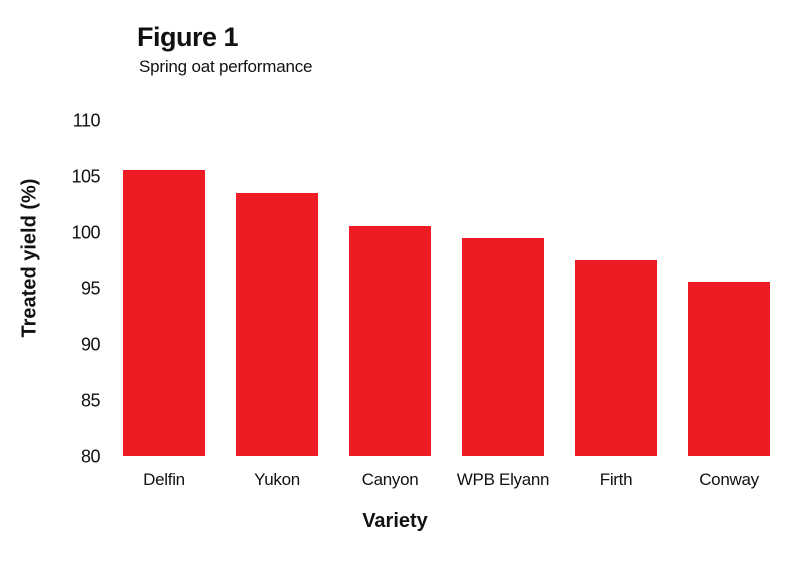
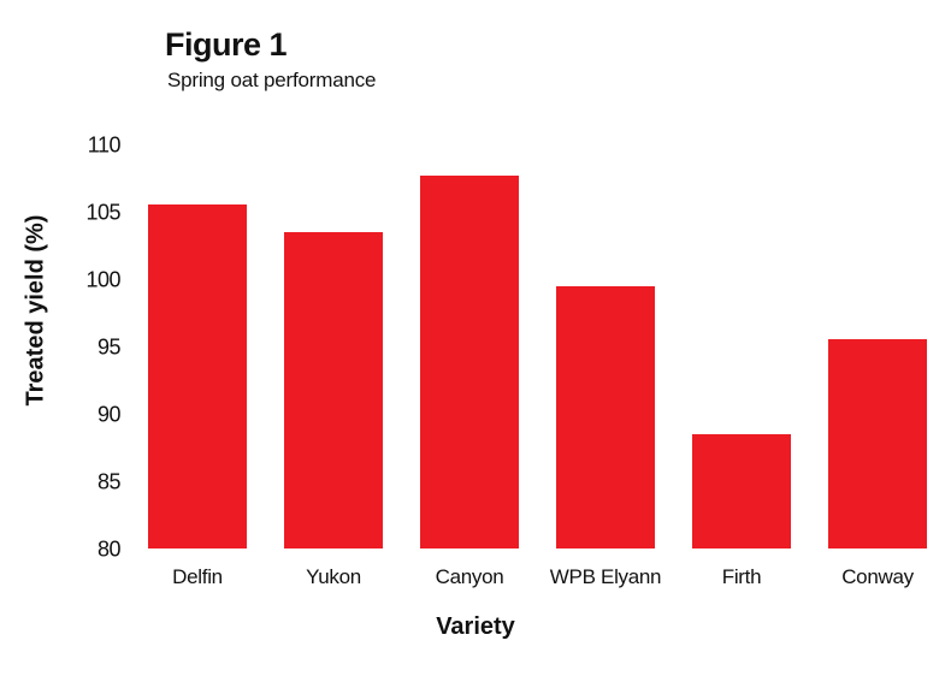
Canyon: 100.5 -> 107.7
Firth: 97.5 -> 88.5
